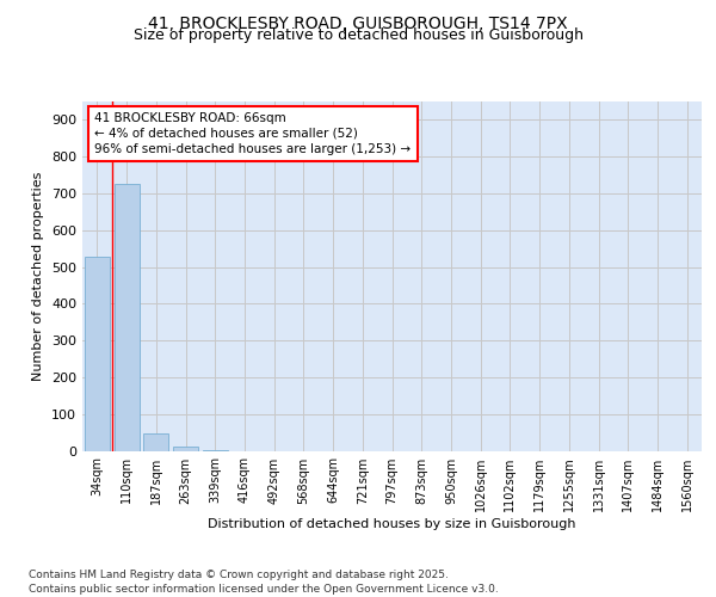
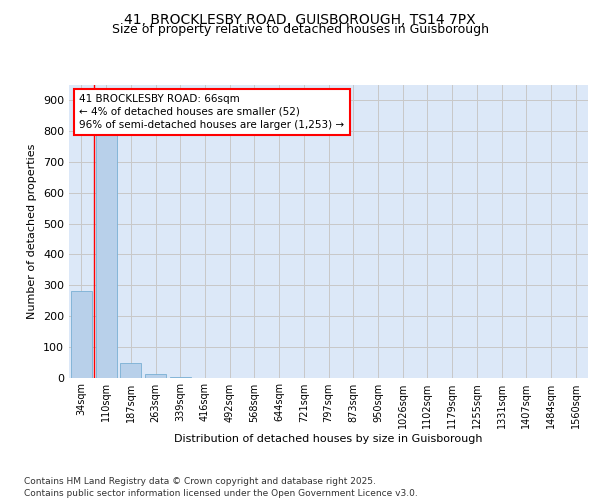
34sqm: 527 -> 280
110sqm: 726 -> 795
